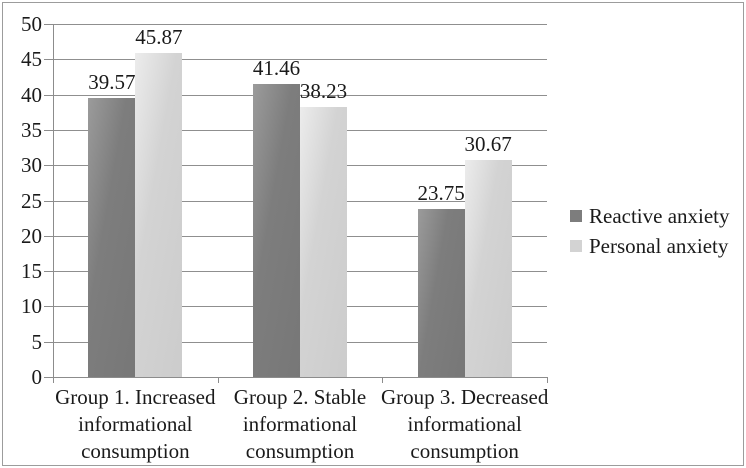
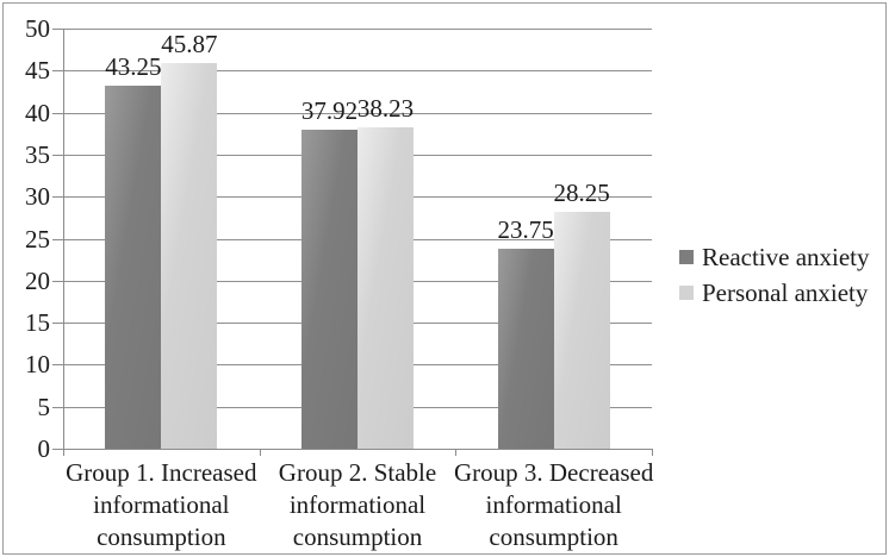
Reactive anxiety/Group 1. Increased informational consumption: 39.57 -> 43.25
Reactive anxiety/Group 2. Stable informational consumption: 41.46 -> 37.92
Personal anxiety/Group 3. Decreased informational consumption: 30.67 -> 28.25
